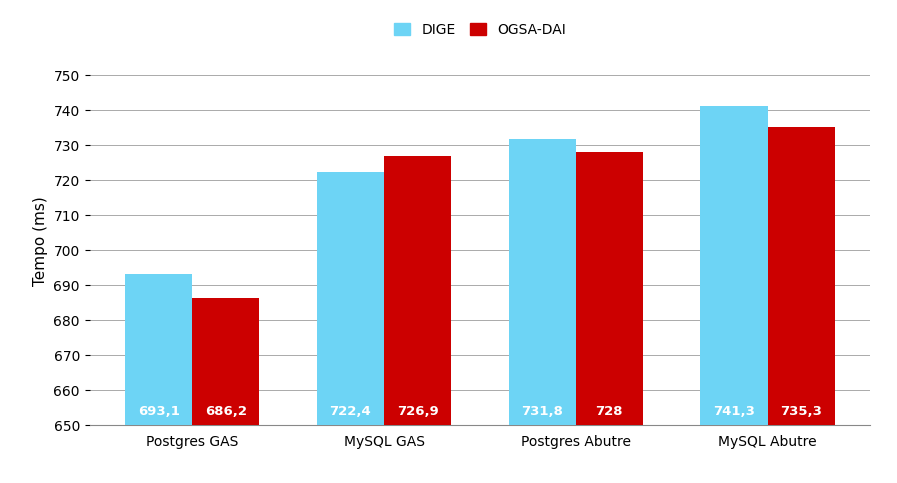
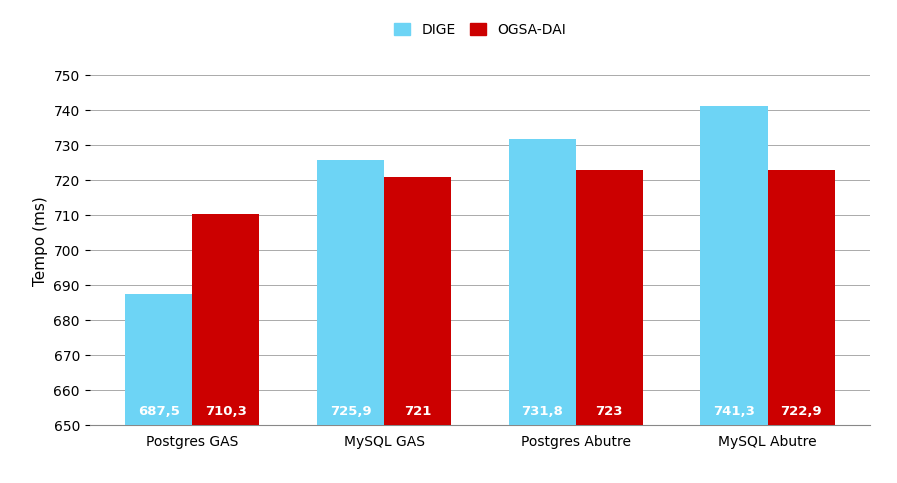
DIGE/Postgres GAS: 693,1 -> 687,5
OGSA-DAI/Postgres GAS: 686,2 -> 710,3
DIGE/MySQL GAS: 722,4 -> 725,9
OGSA-DAI/MySQL GAS: 726,9 -> 721
OGSA-DAI/Postgres Abutre: 728 -> 723
OGSA-DAI/MySQL Abutre: 735,3 -> 722,9
